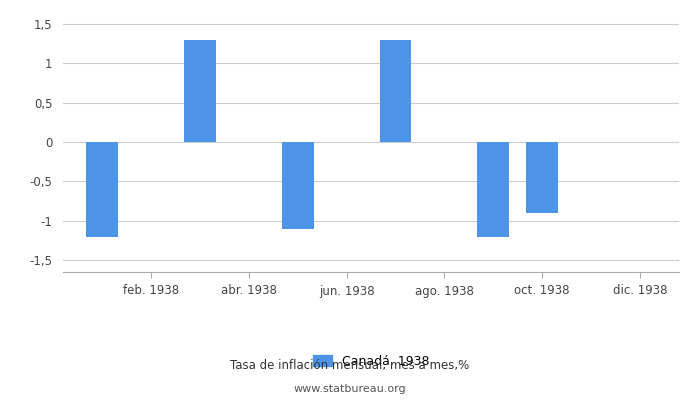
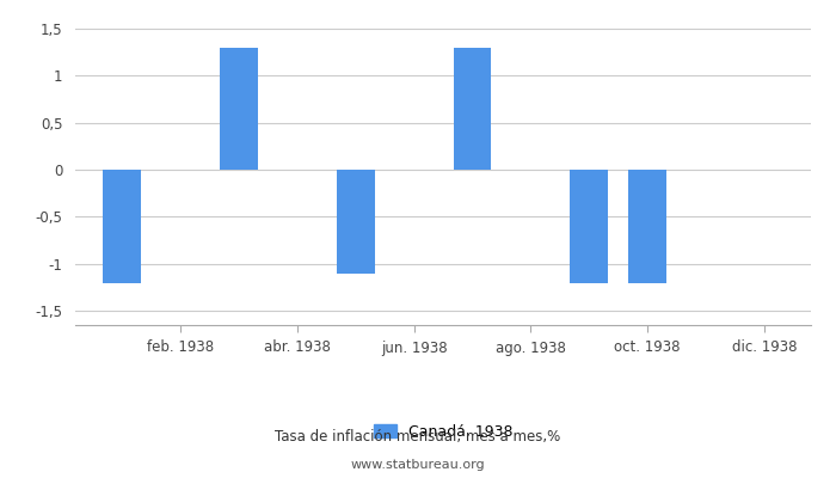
oct. 1938: -0,9 -> -1,2
